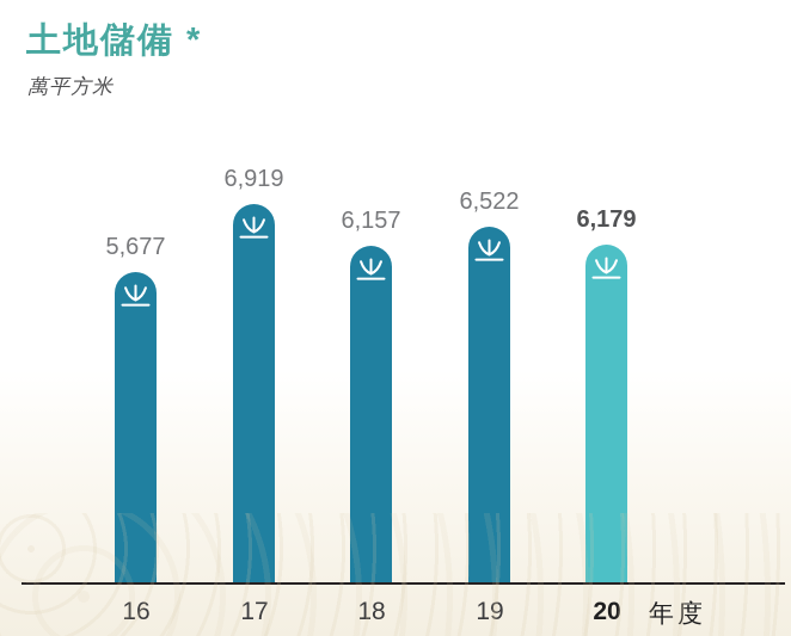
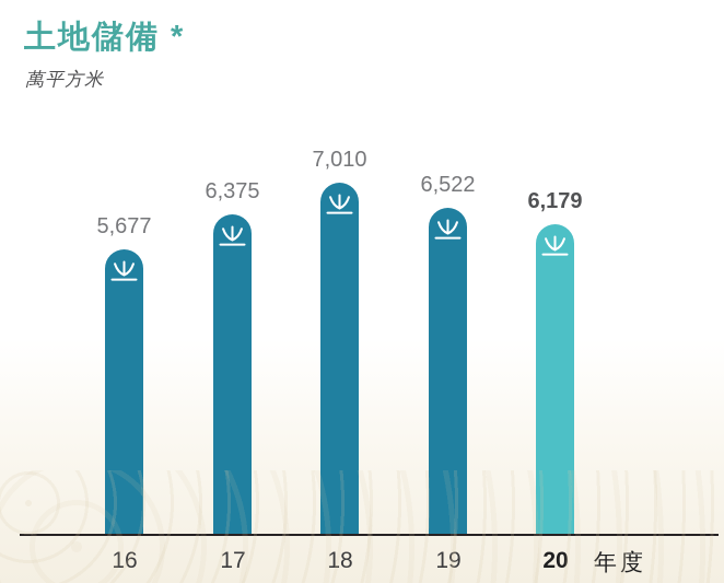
17: 6,919 -> 6,375
18: 6,157 -> 7,010
